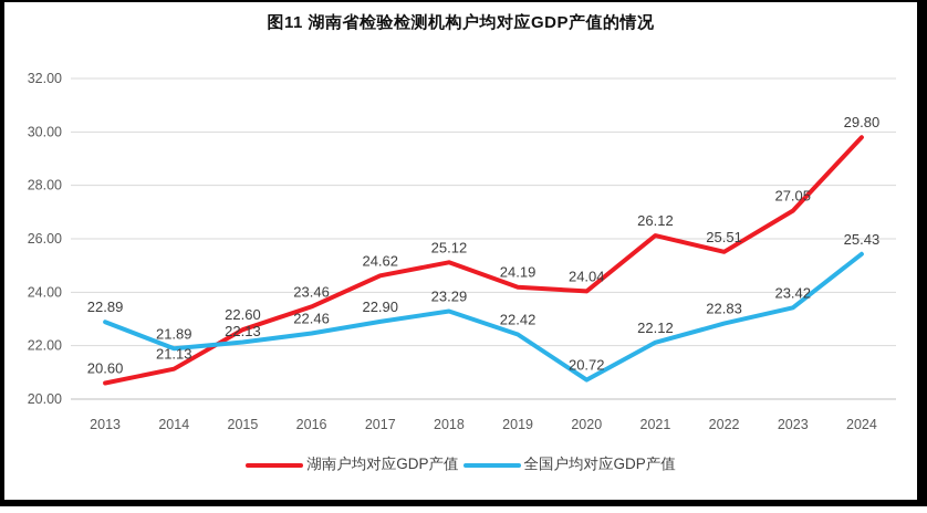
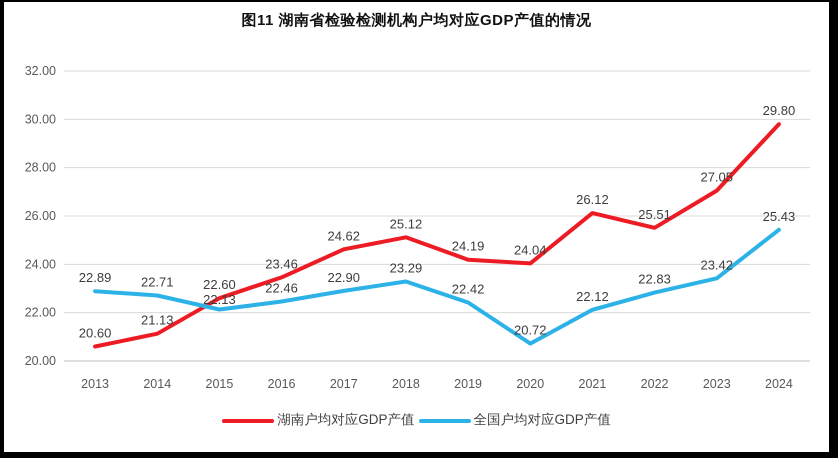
全国户均对应GDP产值/2014: 21.89 -> 22.71
